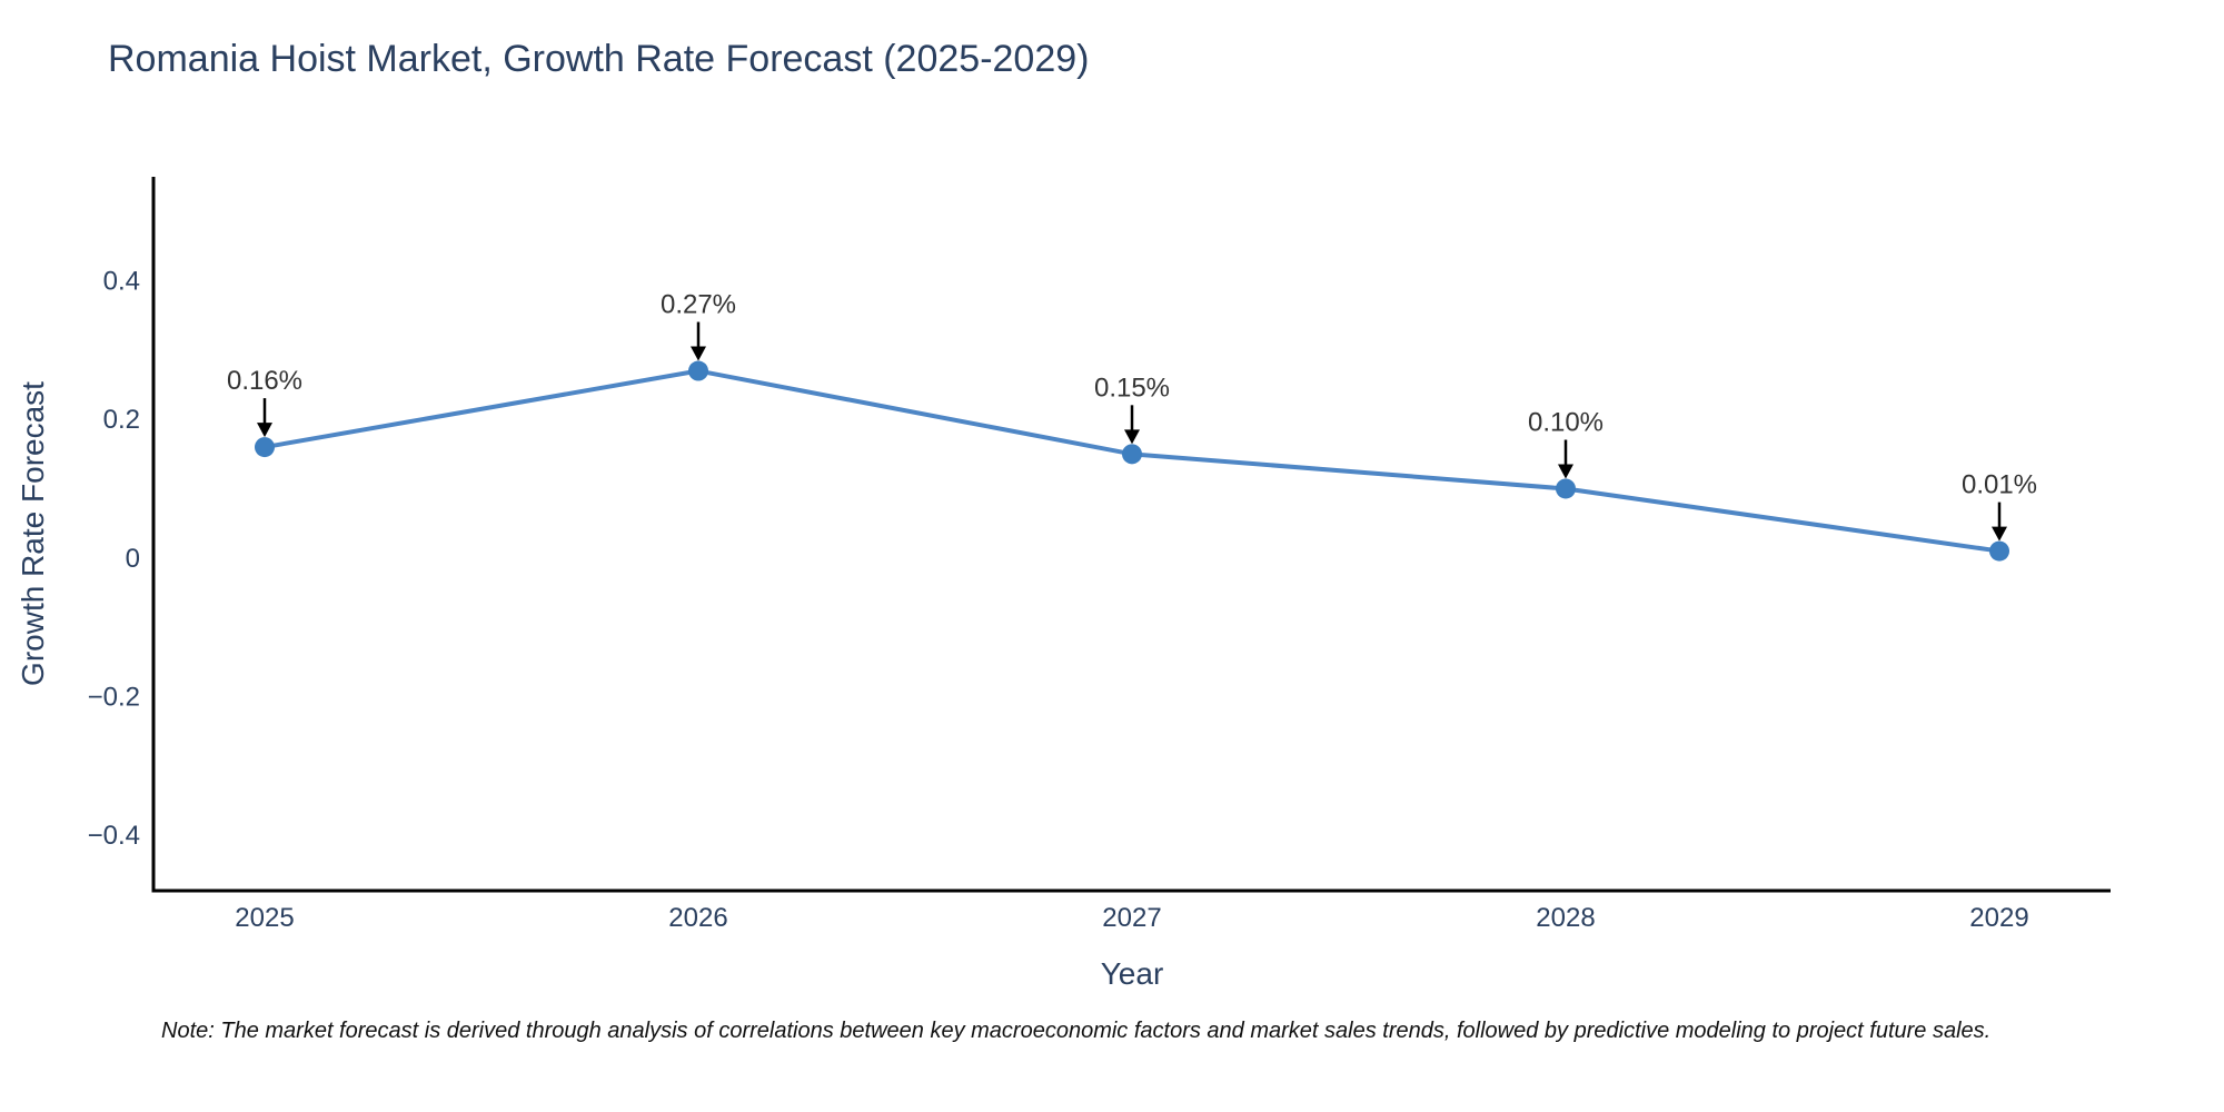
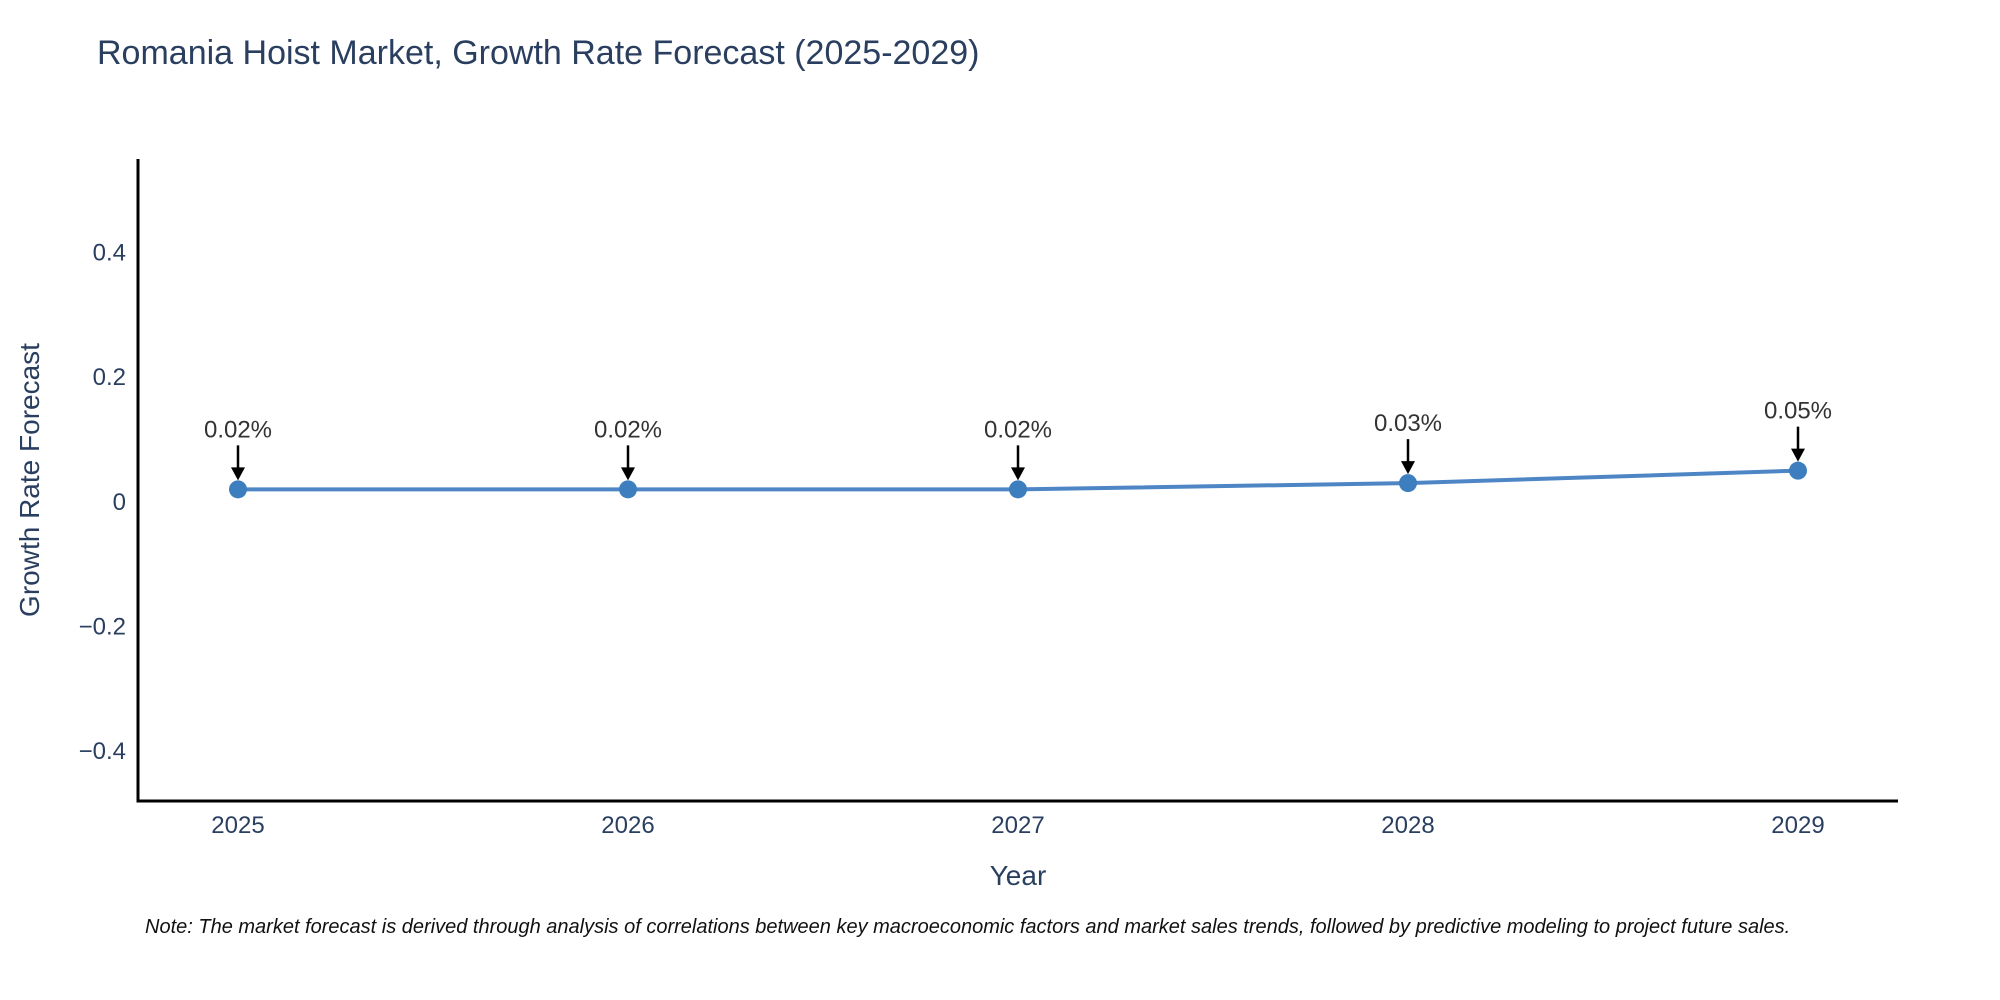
2025: 0.16% -> 0.02%
2026: 0.27% -> 0.02%
2027: 0.15% -> 0.02%
2028: 0.10% -> 0.03%
2029: 0.01% -> 0.05%
